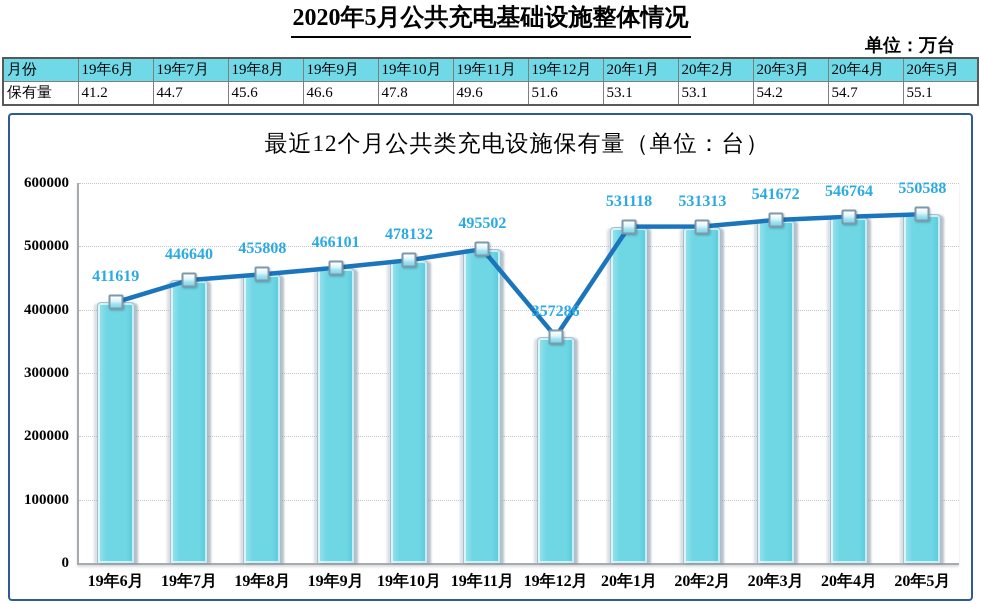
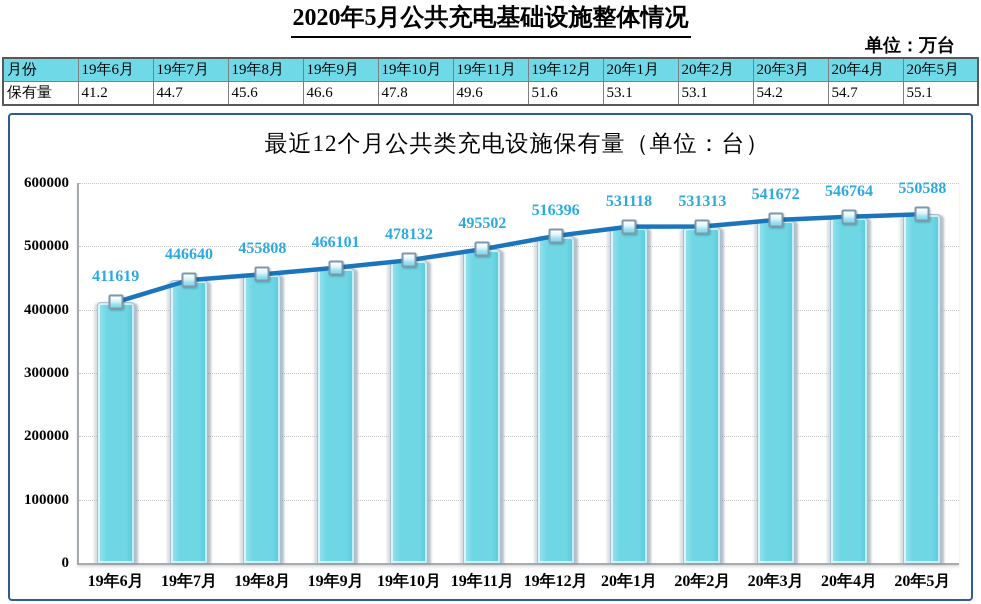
19年12月: 357286 -> 516396
